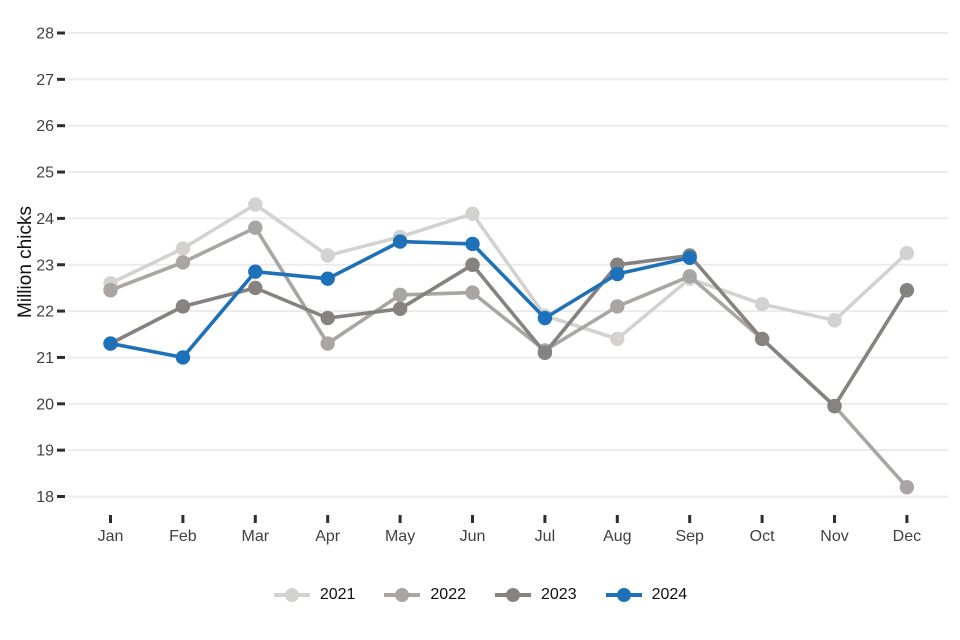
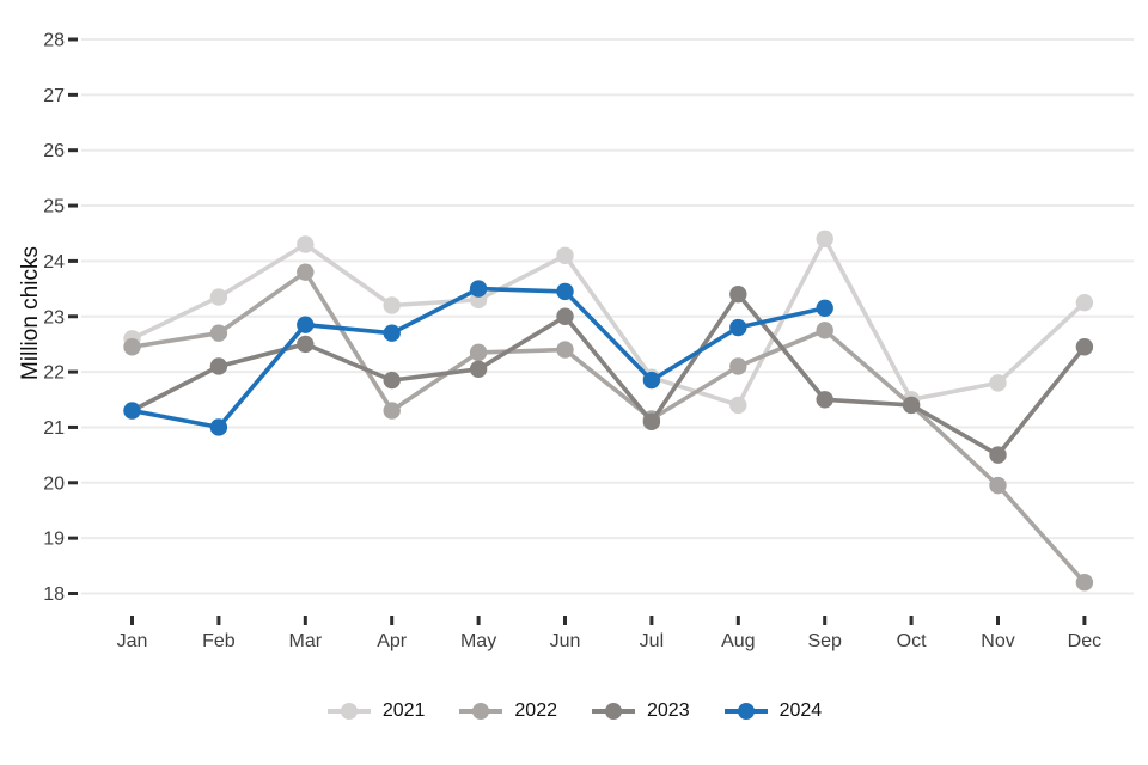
2022/Feb: 23.1 -> 22.7
2021/May: 23.6 -> 23.3
2023/Aug: 23.0 -> 23.4
2021/Sep: 22.7 -> 24.4
2023/Sep: 23.2 -> 21.5
2021/Oct: 22.1 -> 21.5
2023/Nov: 19.9 -> 20.5
